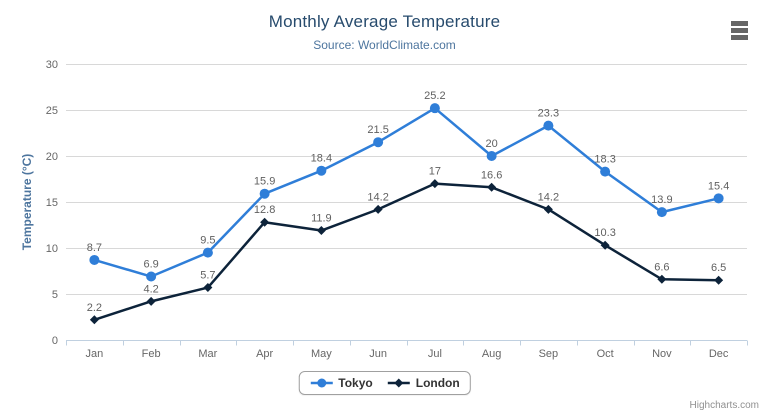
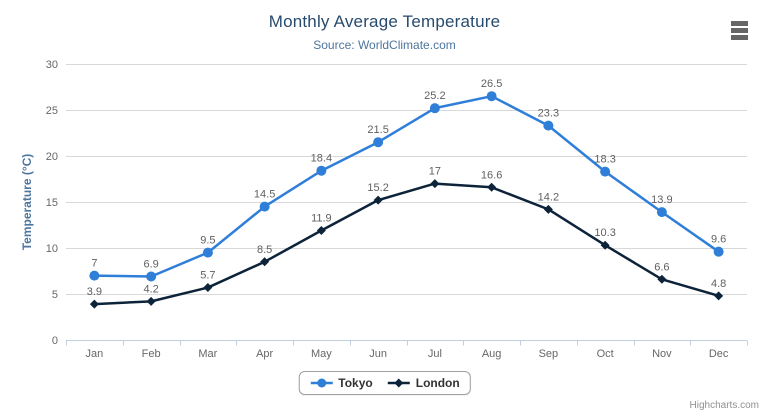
Tokyo/Jan: 8.7 -> 7
London/Jan: 2.2 -> 3.9
Tokyo/Apr: 15.9 -> 14.5
London/Apr: 12.8 -> 8.5
London/Jun: 14.2 -> 15.2
Tokyo/Aug: 20 -> 26.5
Tokyo/Dec: 15.4 -> 9.6
London/Dec: 6.5 -> 4.8
